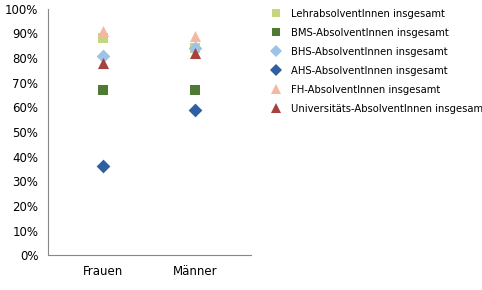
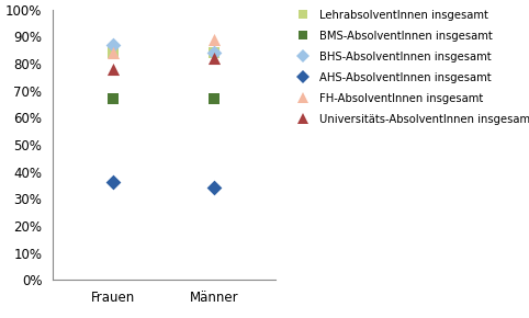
LehrabsolventInnen insgesamt/Frauen: 88% -> 84%
BHS-AbsolventInnen insgesamt/Frauen: 81% -> 87%
FH-AbsolventInnen insgesamt/Frauen: 91% -> 84%
AHS-AbsolventInnen insgesamt/Männer: 59% -> 34%
